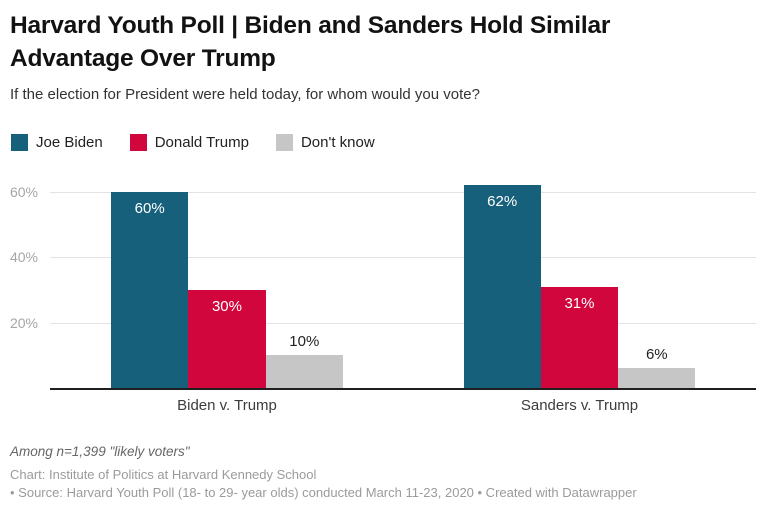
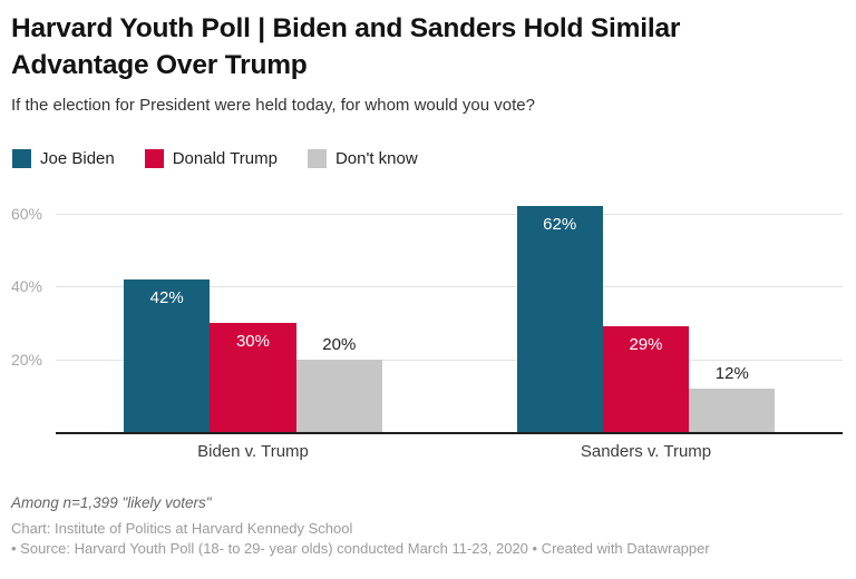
Joe Biden/Biden v. Trump: 60% -> 42%
Don't know/Biden v. Trump: 10% -> 20%
Donald Trump/Sanders v. Trump: 31% -> 29%
Don't know/Sanders v. Trump: 6% -> 12%
